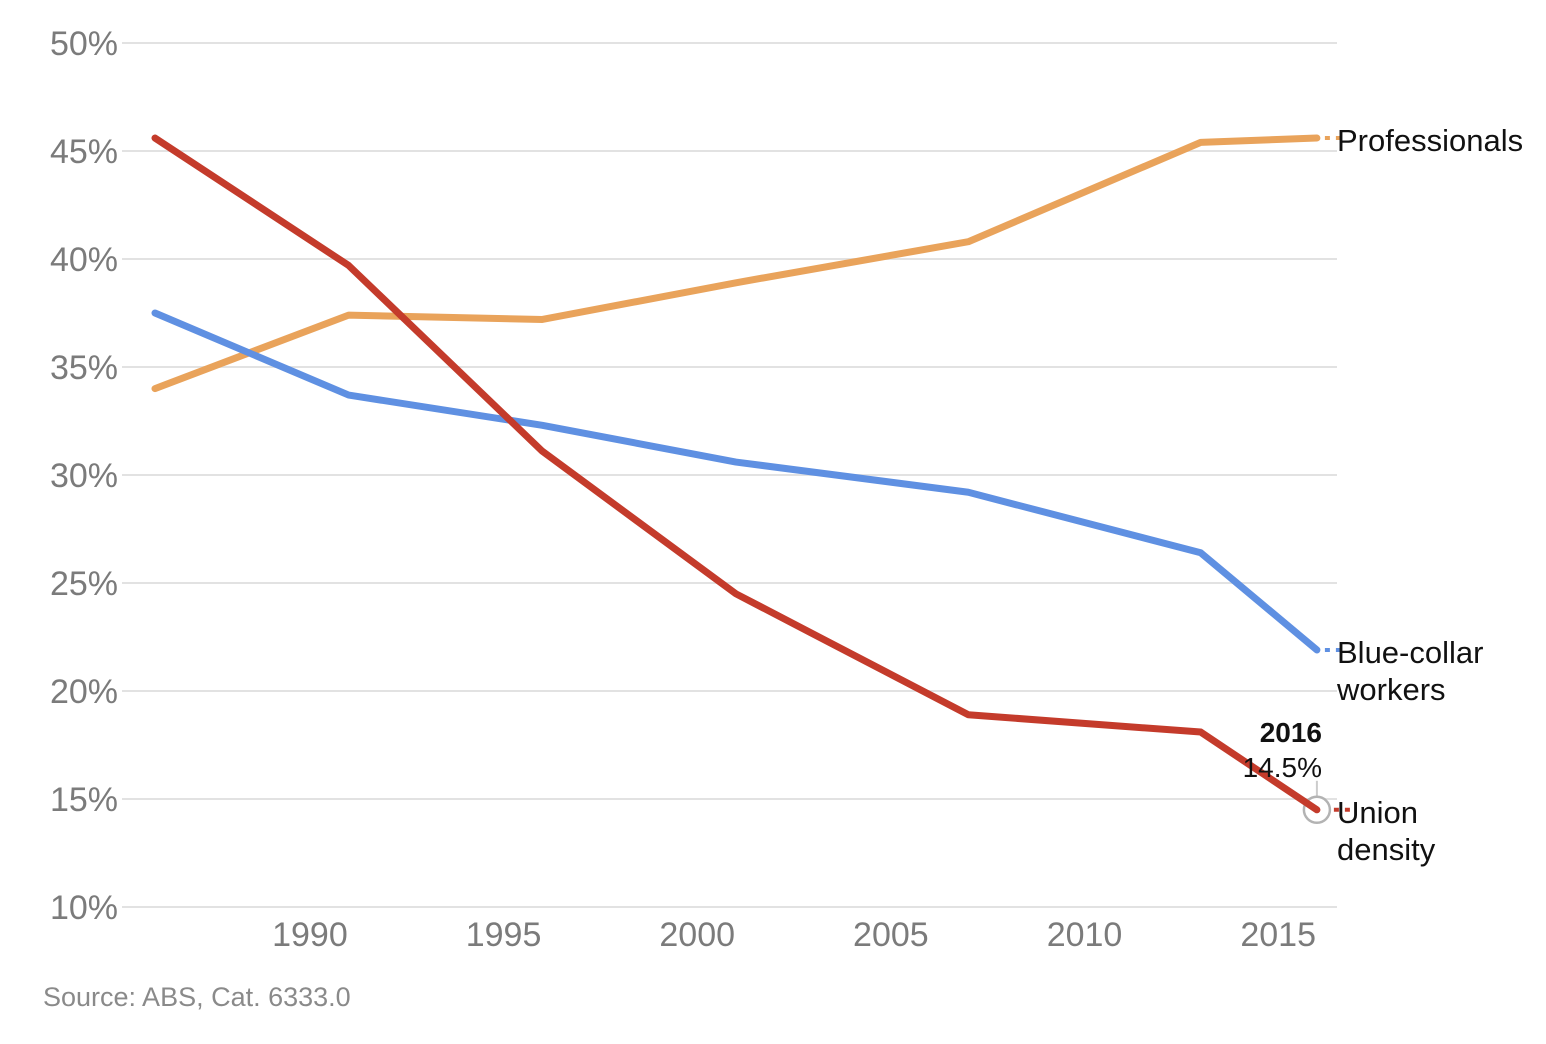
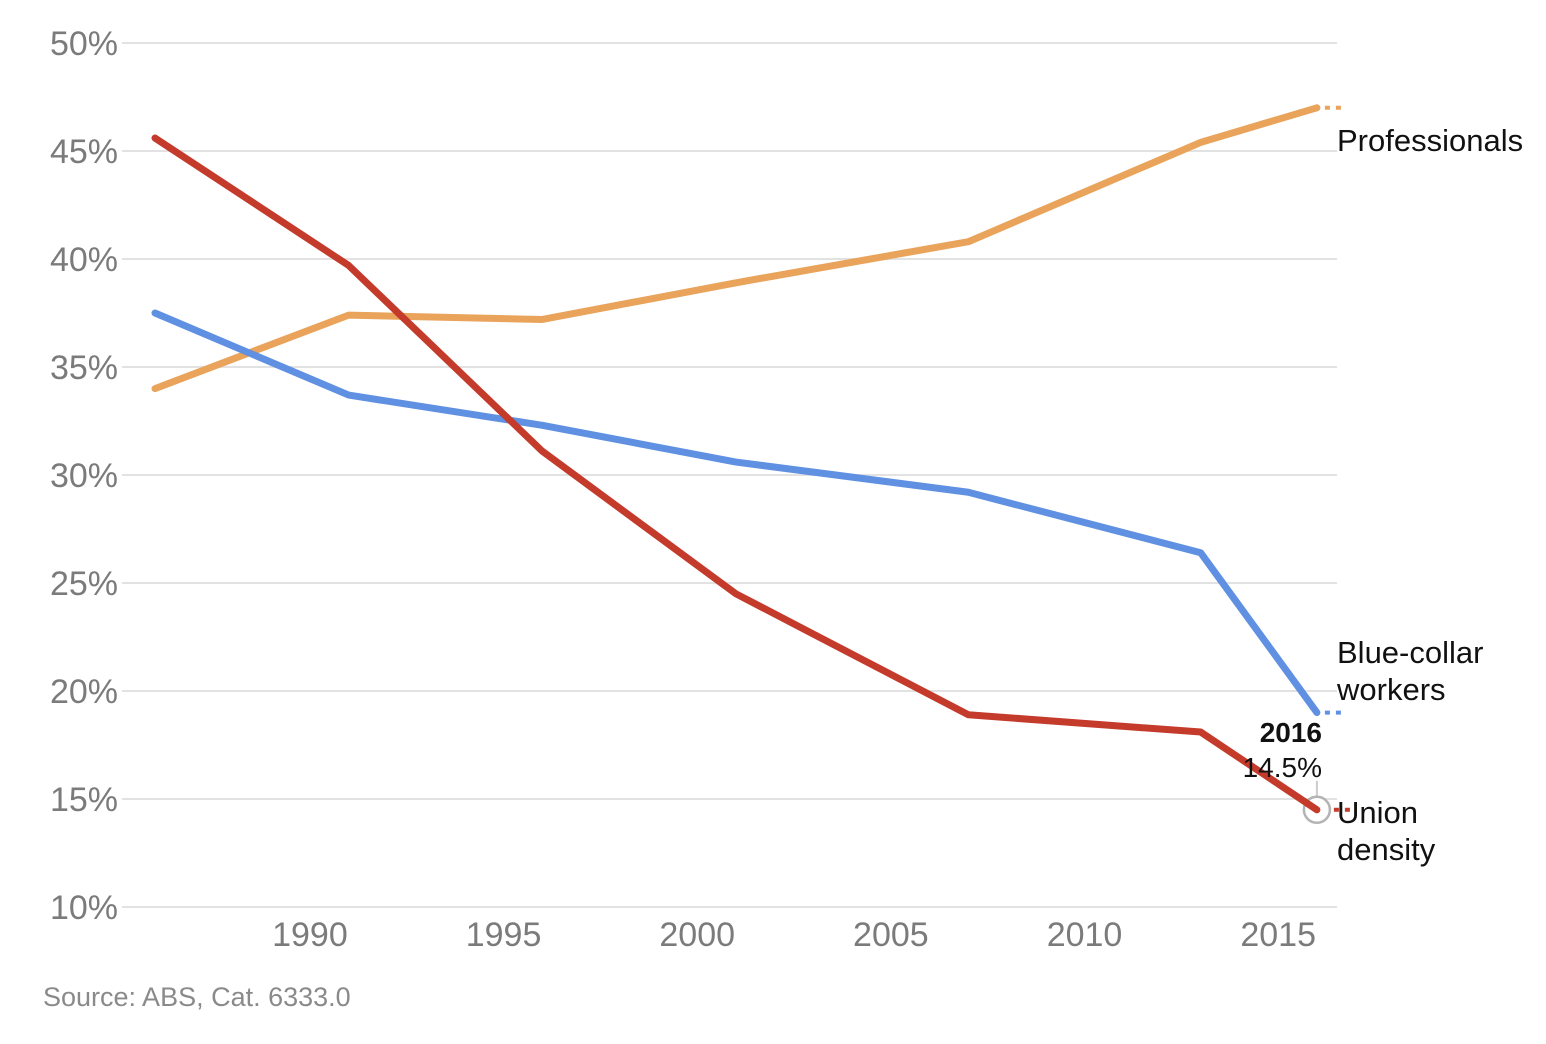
Professionals/2016: 45.6% -> 47.0%
Blue-collar workers/2016: 21.9% -> 19.0%
